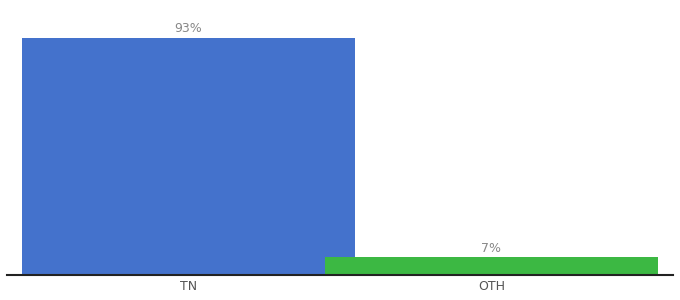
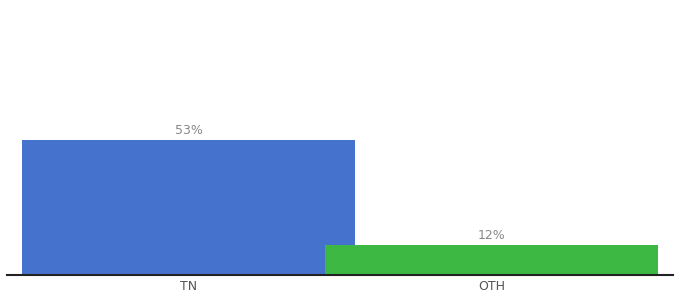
TN: 93% -> 53%
OTH: 7% -> 12%
